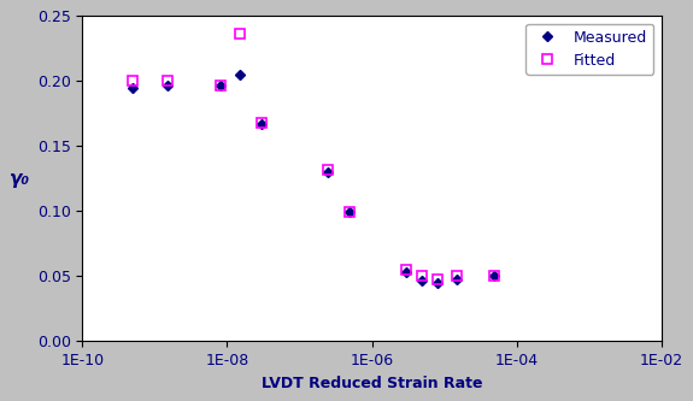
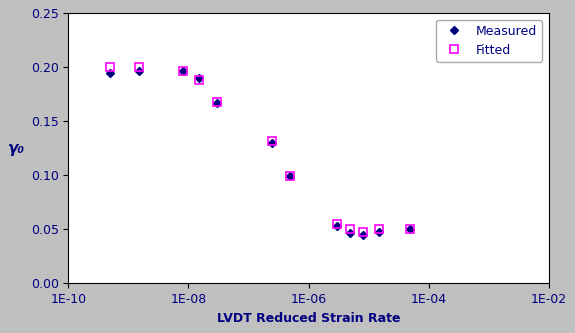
Measured/1E-08: 0.205 -> 0.190
Fitted/1E-08: 0.236 -> 0.188
